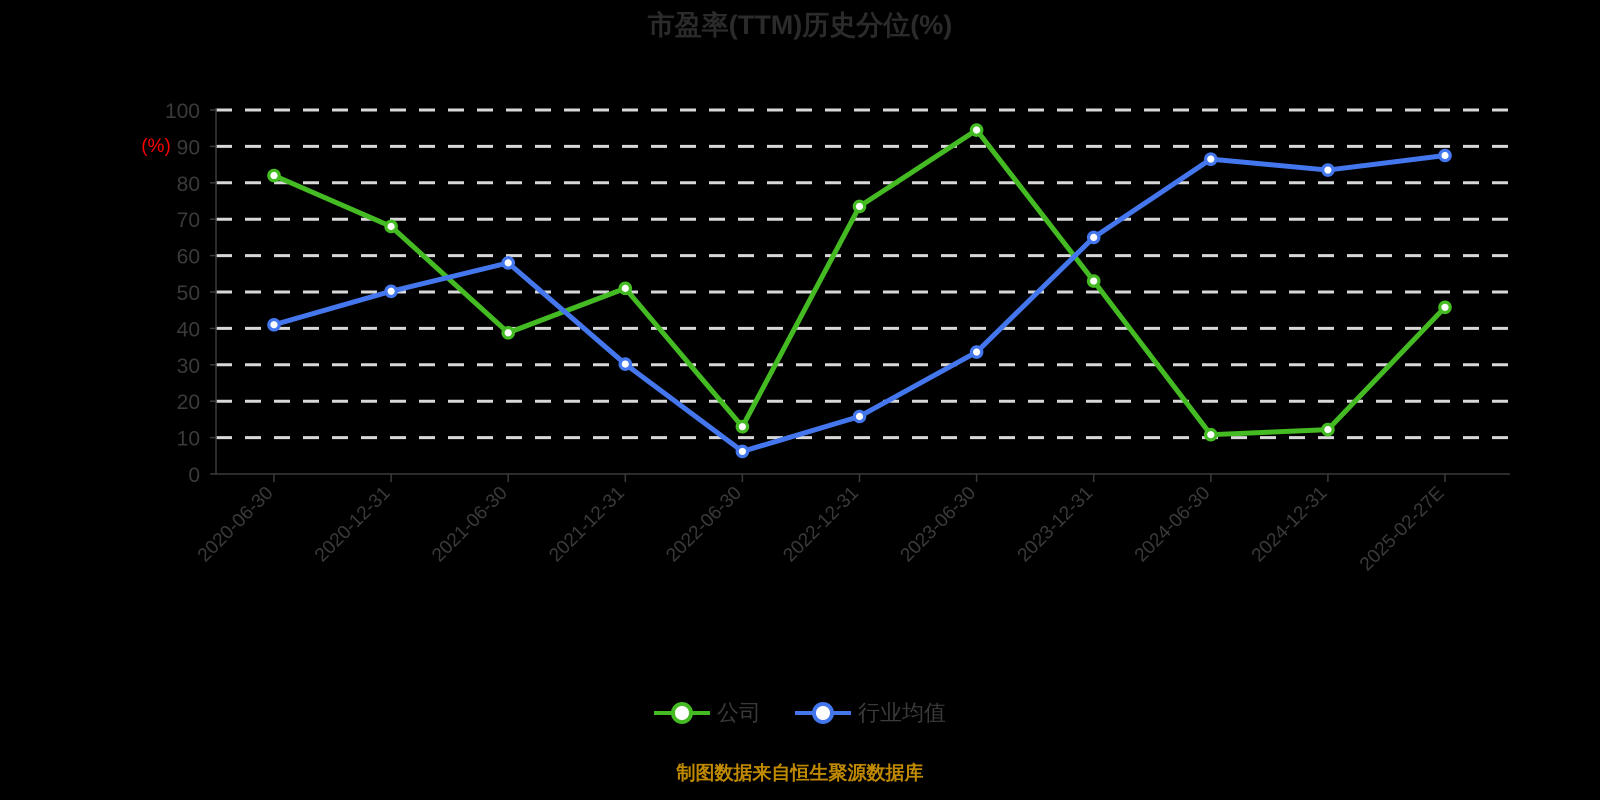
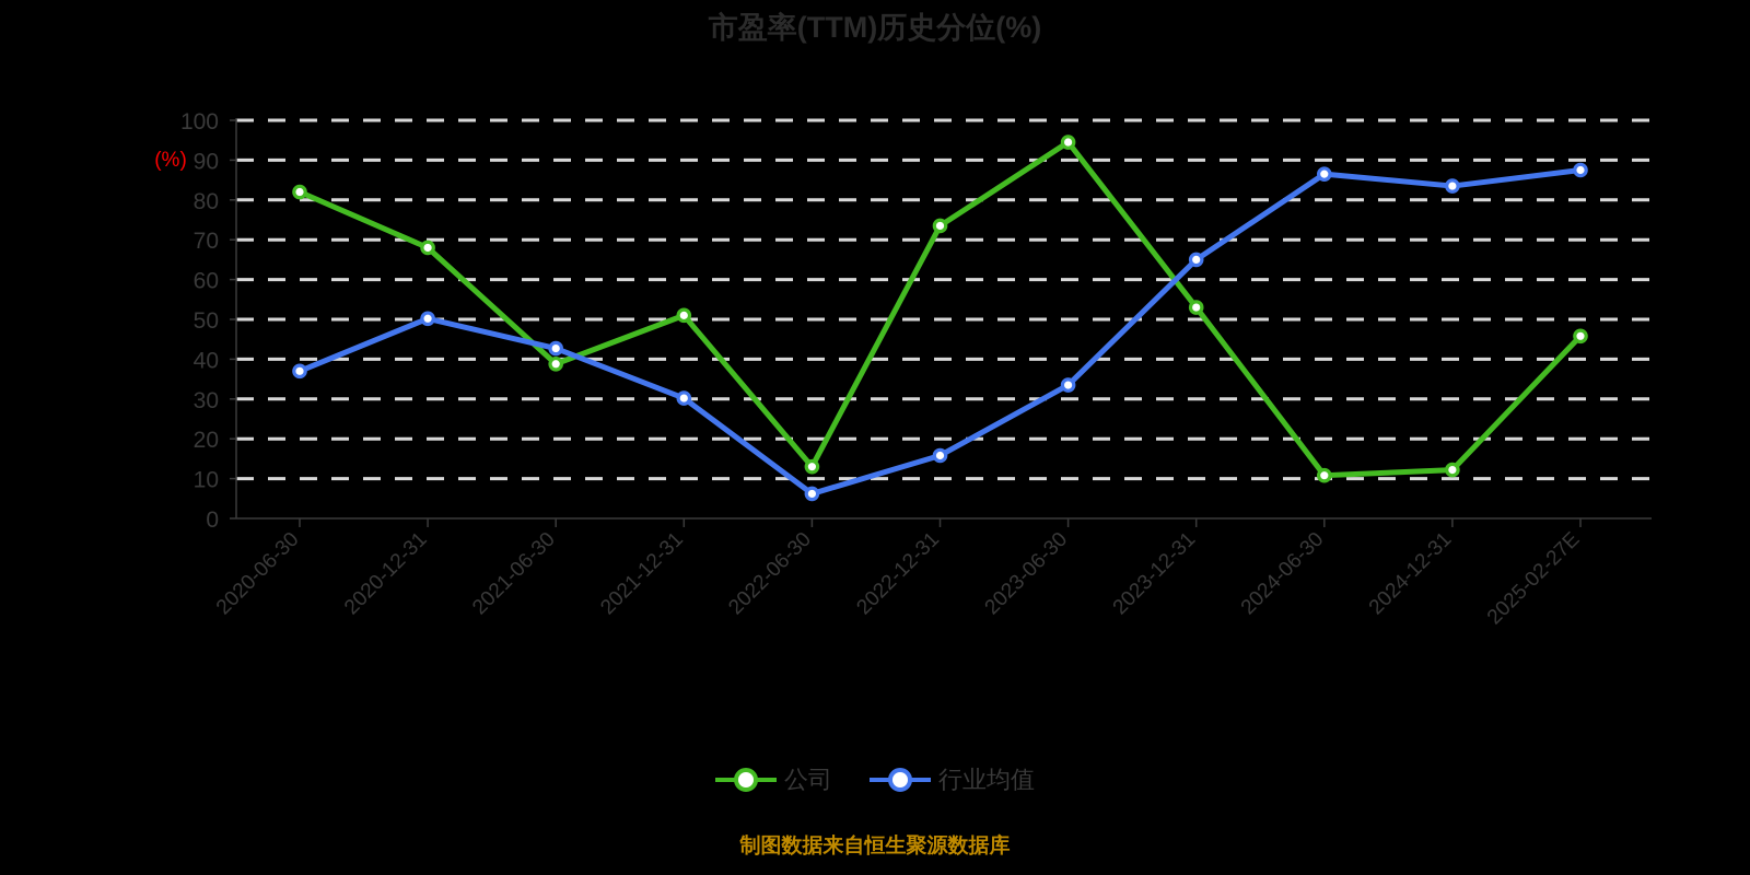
行业均值/2020-06-30: 41 -> 37
行业均值/2021-06-30: 58 -> 43
